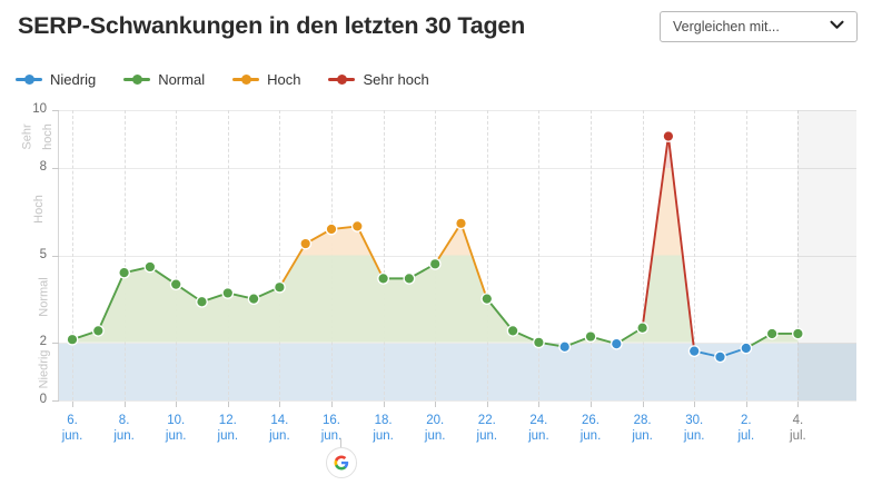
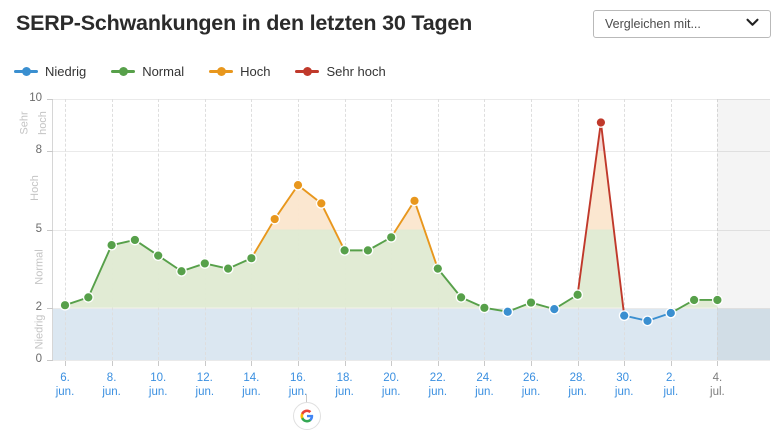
16. jun.: 5.9 -> 6.7
